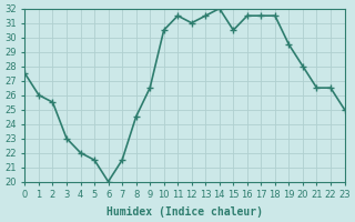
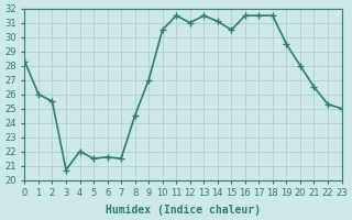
0: 27.5 -> 28.3
3: 23.0 -> 20.7
6: 20.0 -> 21.6
9: 26.5 -> 27.0
14: 32.0 -> 31.1
22: 26.5 -> 25.3
